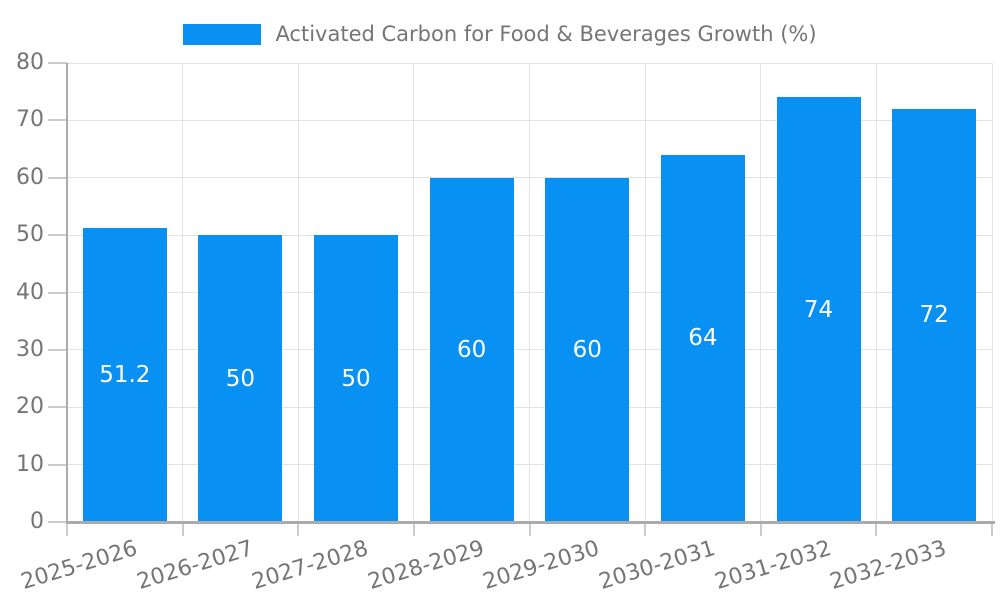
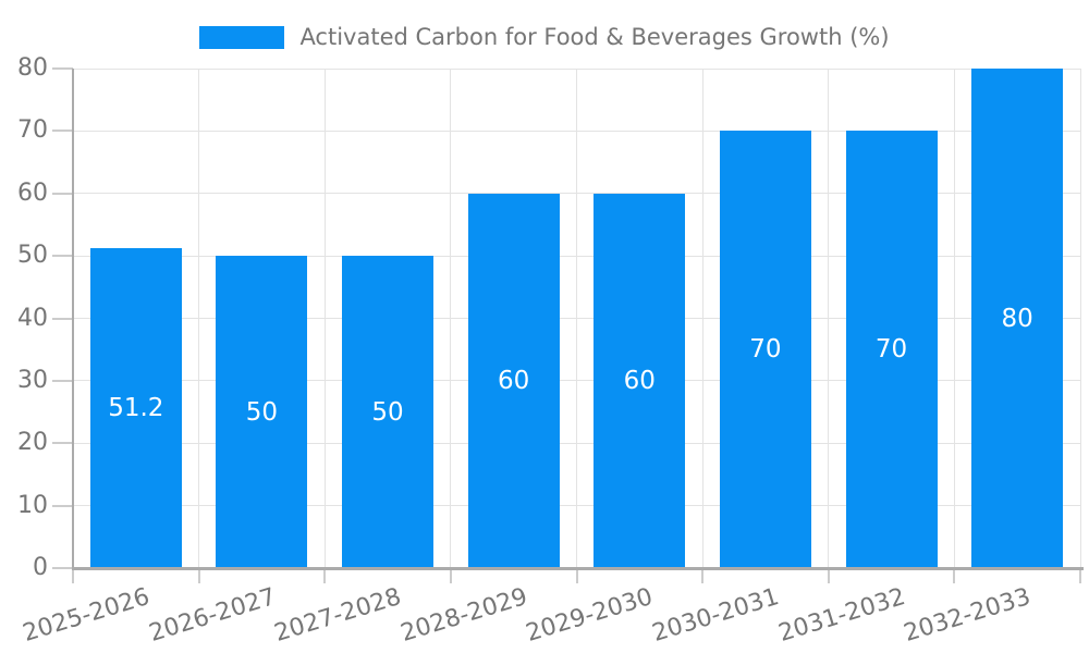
2030-2031: 64 -> 70
2031-2032: 74 -> 70
2032-2033: 72 -> 80
